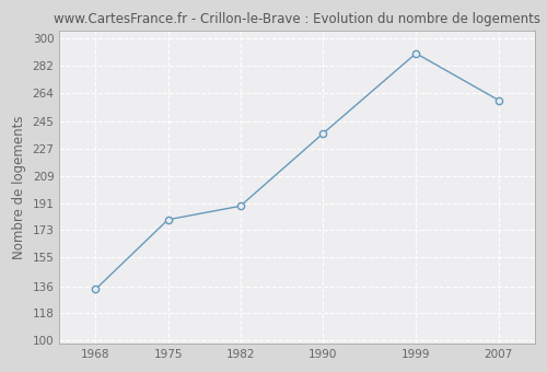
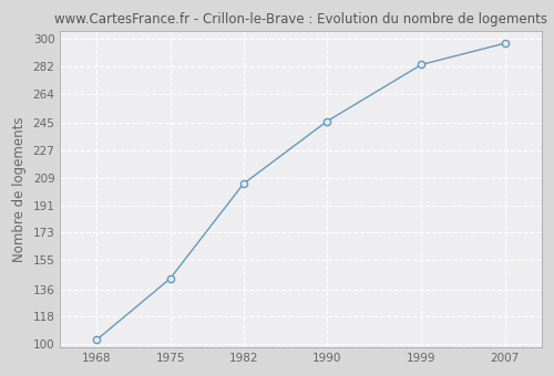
1968: 134 -> 103
1975: 180 -> 143
1982: 189 -> 205
1990: 237 -> 246
1999: 290 -> 283
2007: 259 -> 297
